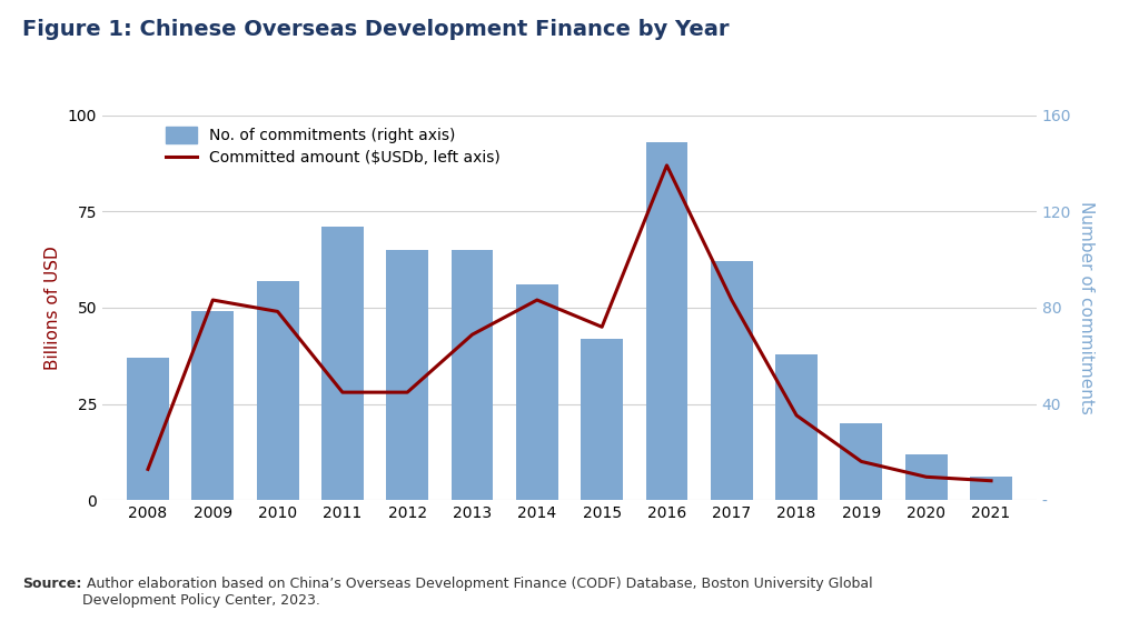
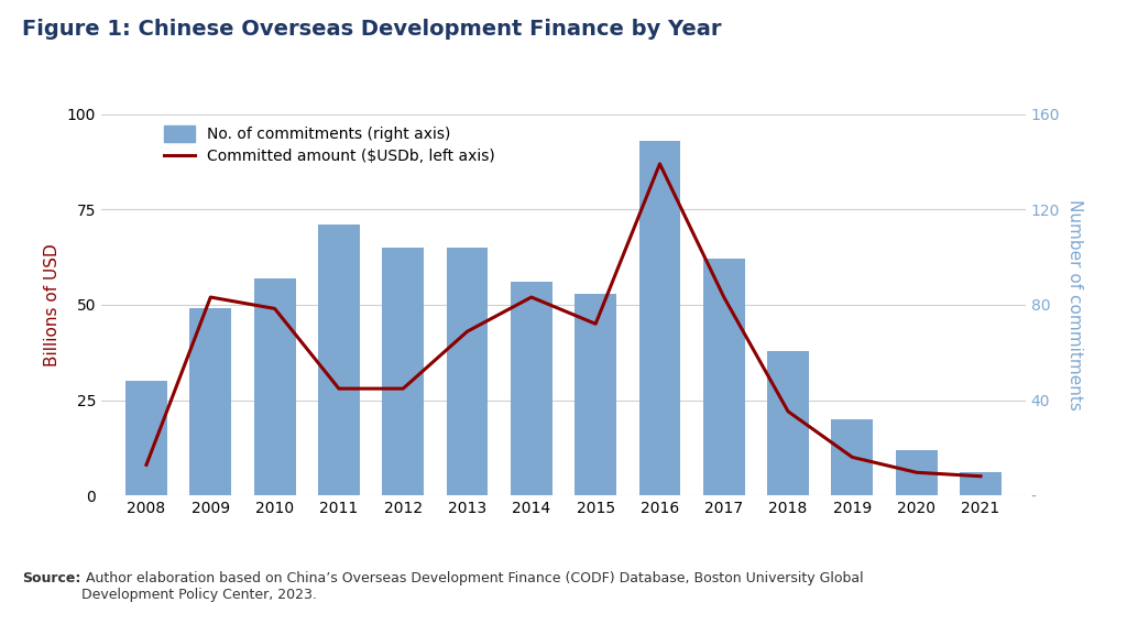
No. of commitments (right axis)/2008: 37 -> 30
No. of commitments (right axis)/2015: 42 -> 53
